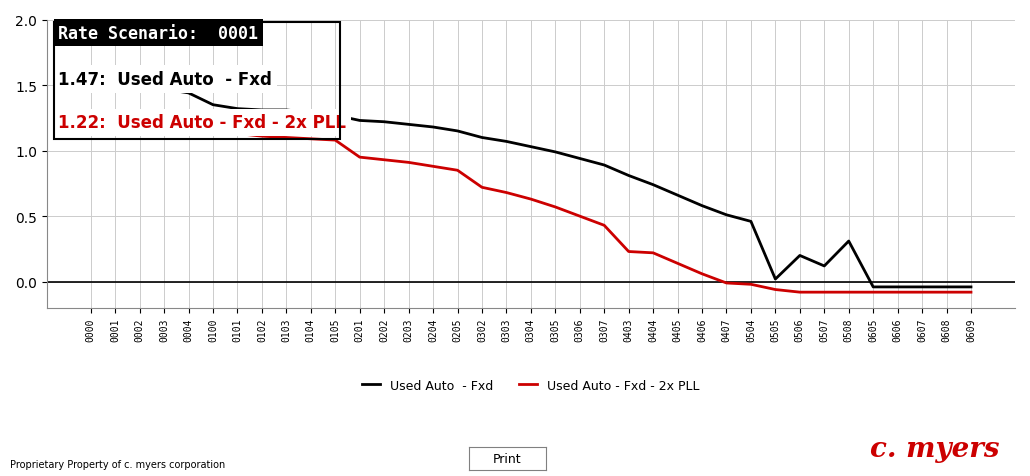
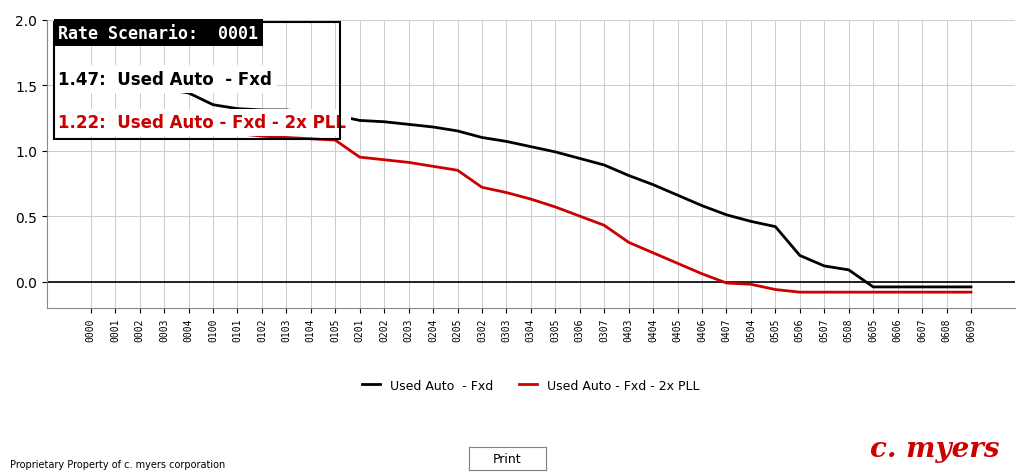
Used Auto - Fxd - 2x PLL/0403: 0.23 -> 0.30
Used Auto - Fxd/0505: 0.02 -> 0.42
Used Auto - Fxd/0508: 0.31 -> 0.09
